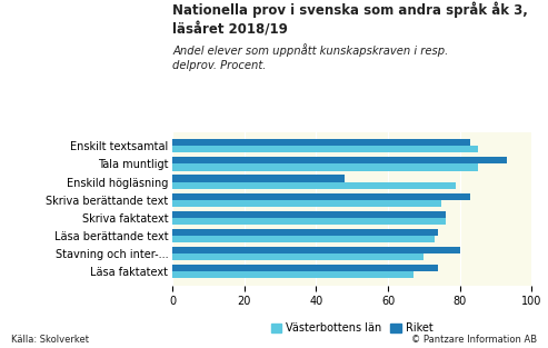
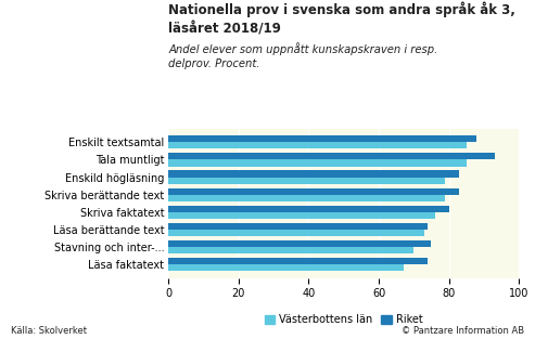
Riket/Enskilt textsamtal: 83 -> 88
Riket/Enskild högläsning: 48 -> 83
Västerbottens län/Skriva berättande text: 75 -> 79
Riket/Skriva faktatext: 76 -> 80
Riket/Stavning och inter-...: 80 -> 75
